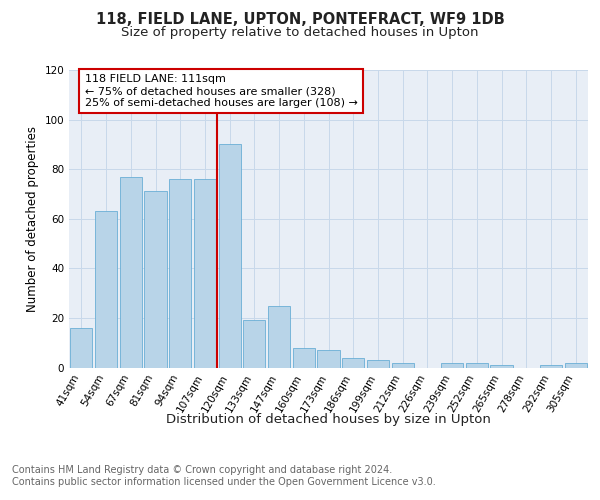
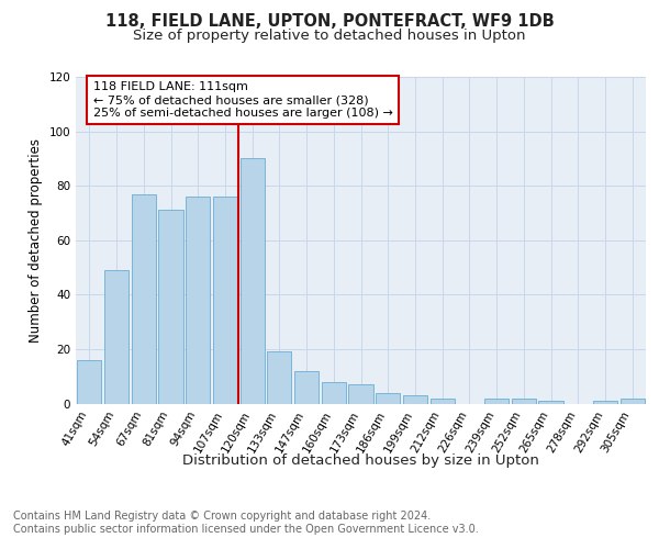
54sqm: 63 -> 49
147sqm: 25 -> 12
